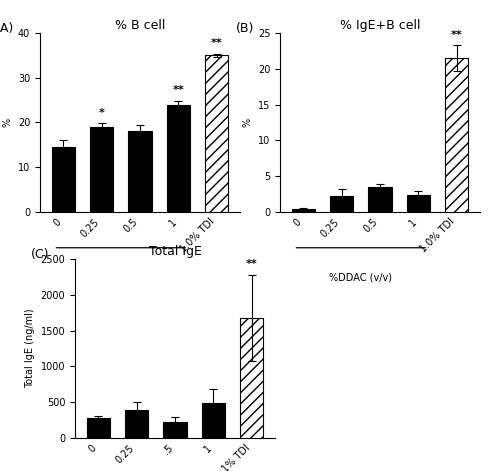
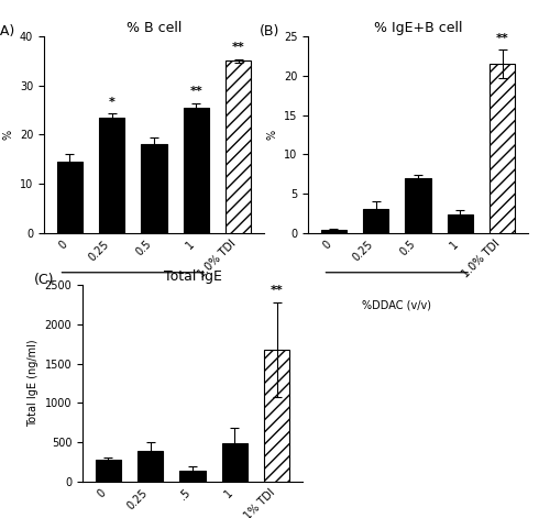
% B cell/0.25: 19.0 -> 23.5
% B cell/1: 24.0 -> 25.5
% IgE+B cell/0.25: 2.2 -> 3.0
% IgE+B cell/0.5: 3.5 -> 7.0
.5: 230 -> 140
